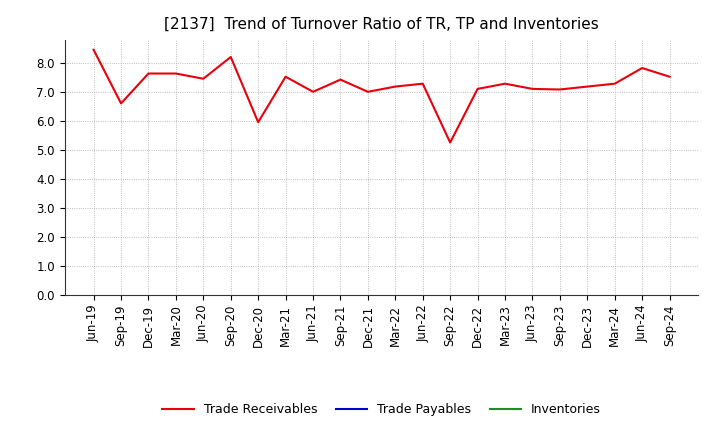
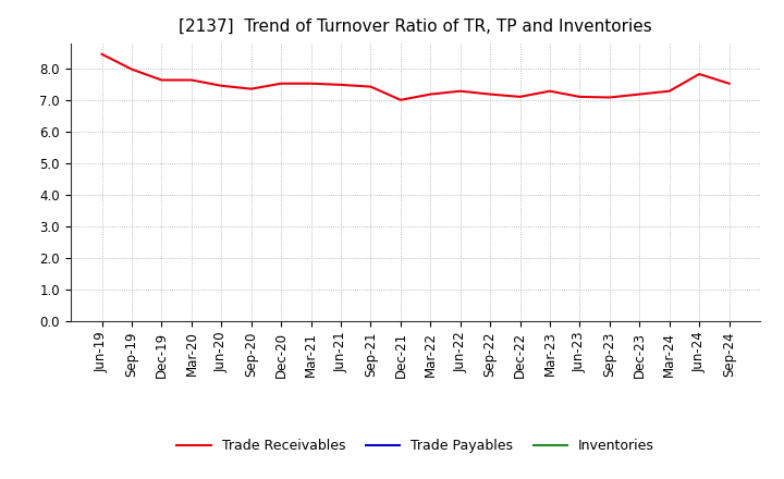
Trade Receivables/Sep-19: 6.60 -> 7.97
Trade Receivables/Sep-20: 8.20 -> 7.35
Trade Receivables/Dec-20: 5.95 -> 7.52
Trade Receivables/Jun-21: 7.00 -> 7.48
Trade Receivables/Sep-22: 5.25 -> 7.18
